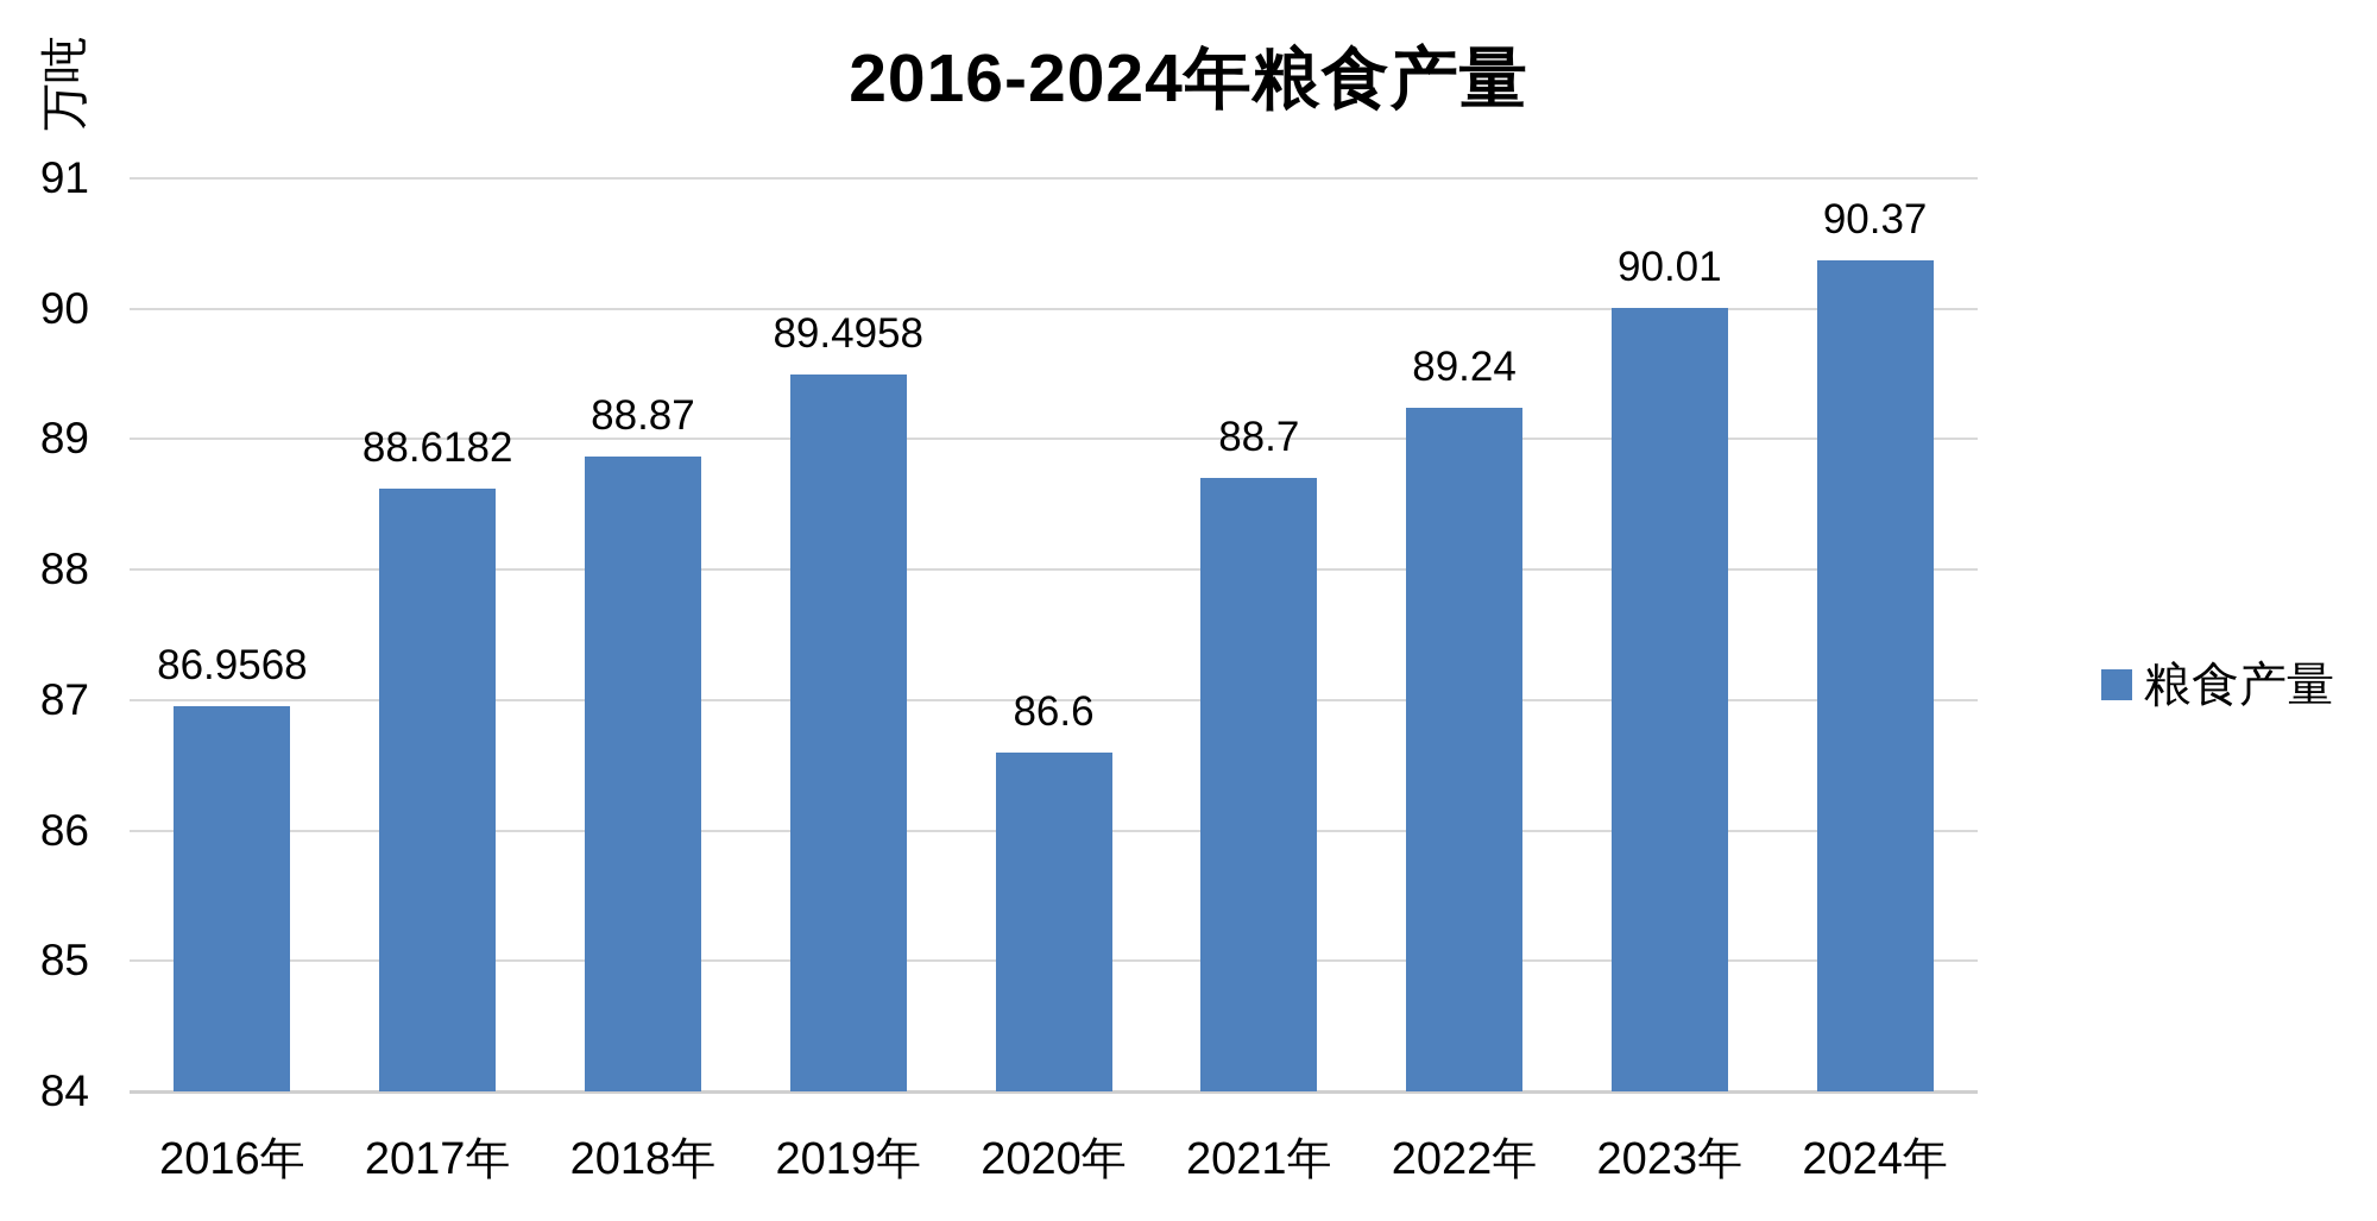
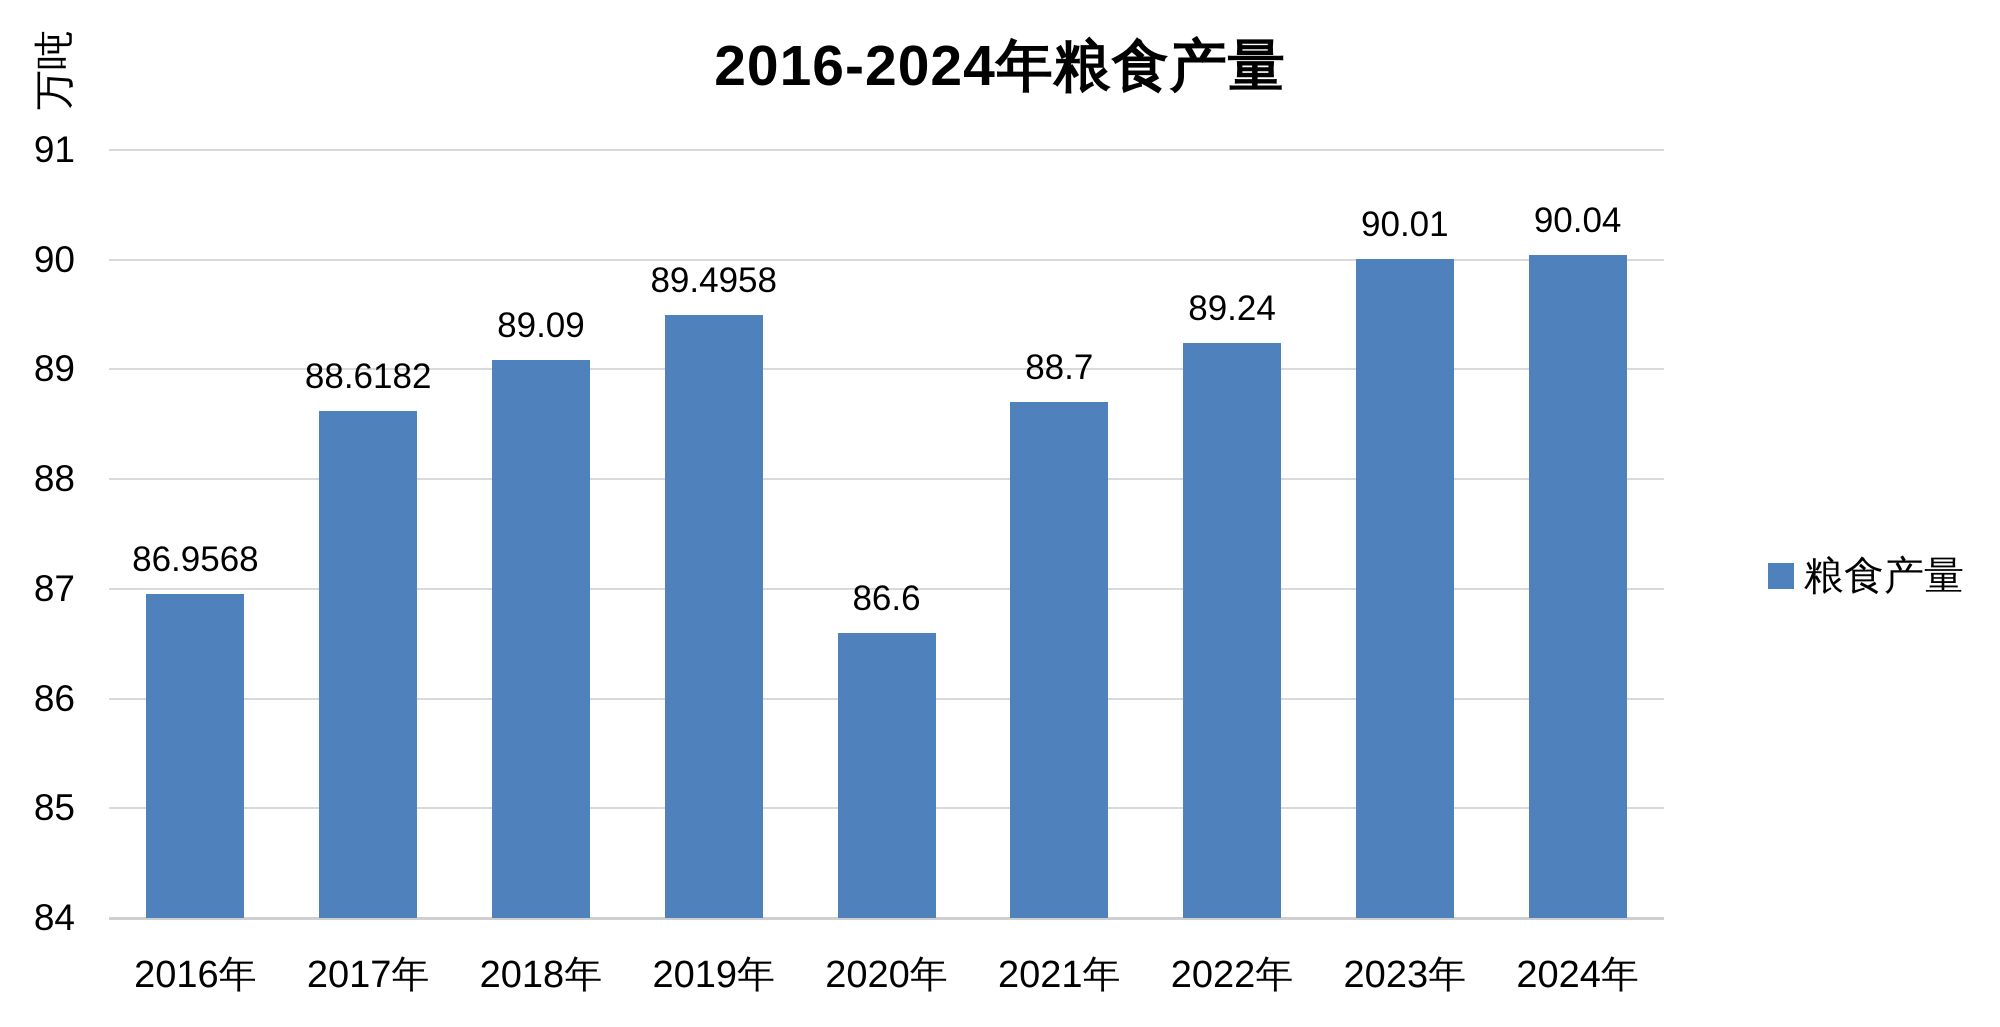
2018年: 88.87 -> 89.09
2024年: 90.37 -> 90.04
